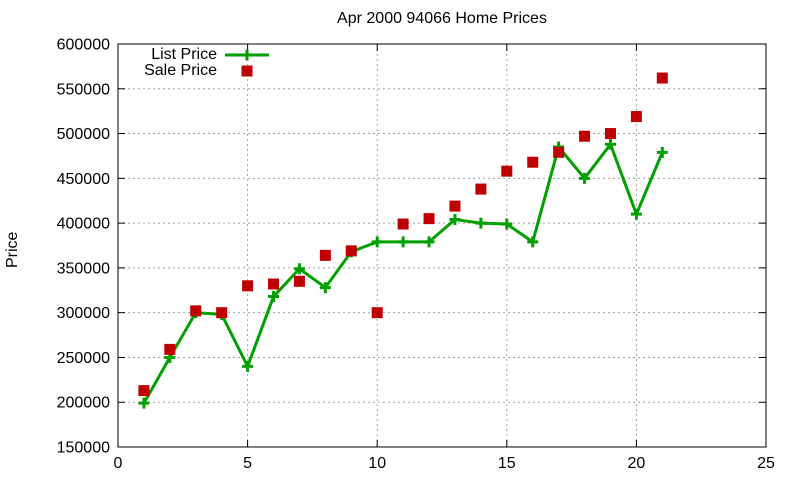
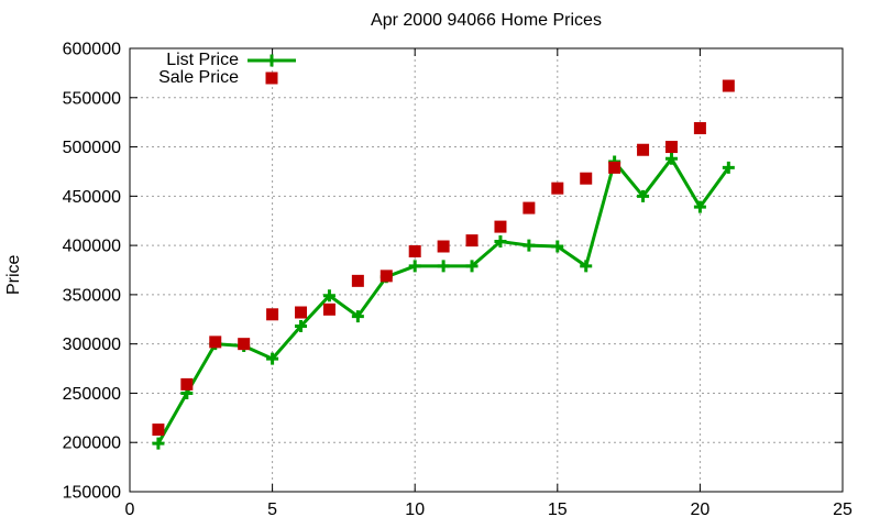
List Price/5: 240000 -> 280000
Sale Price/10: 300000 -> 390000
List Price/20: 410000 -> 440000
